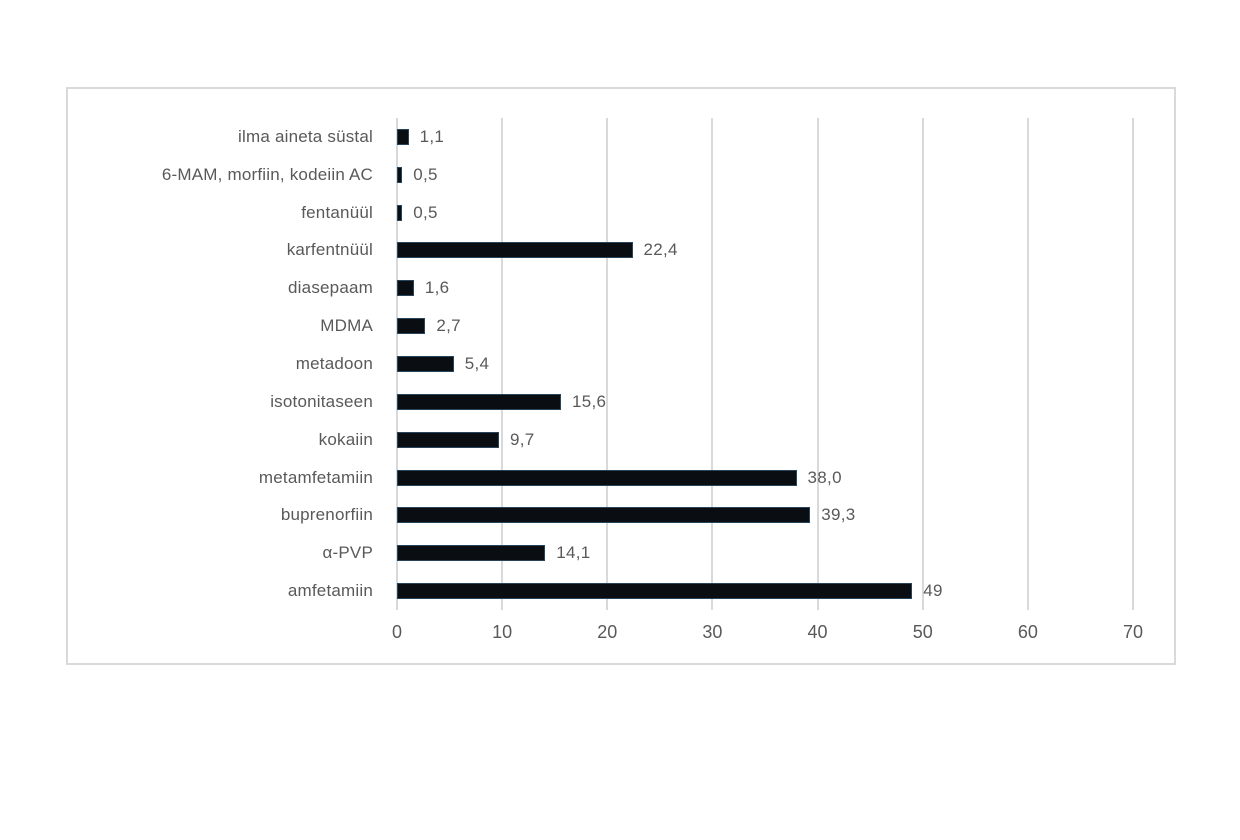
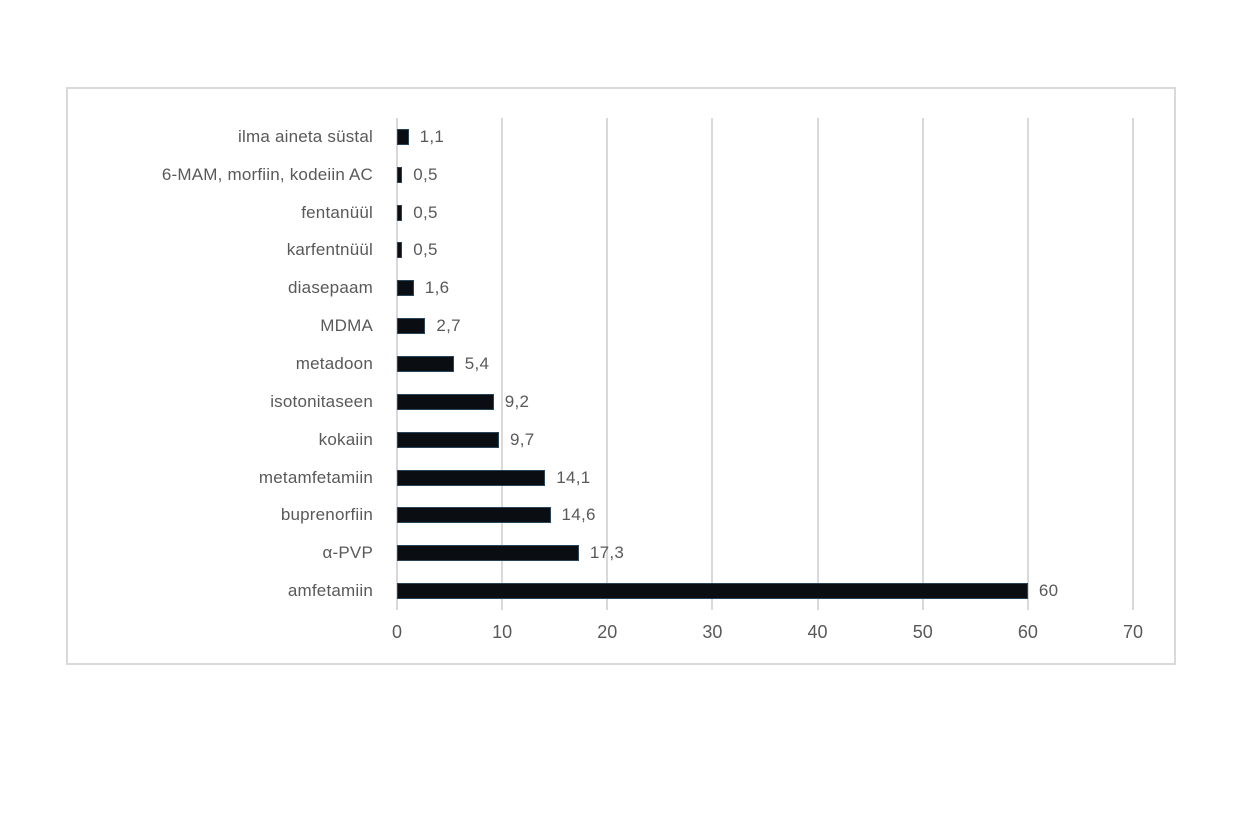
karfentnüül: 22,4 -> 0,5
isotonitaseen: 15,6 -> 9,2
metamfetamiin: 38,0 -> 14,1
buprenorfiin: 39,3 -> 14,6
α-PVP: 14,1 -> 17,3
amfetamiin: 49 -> 60
